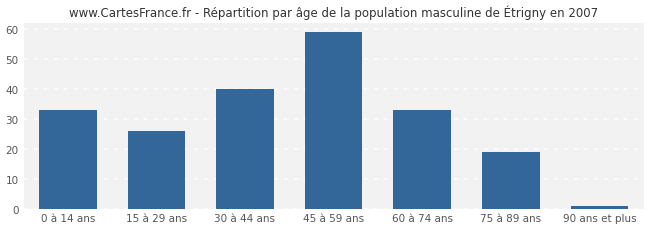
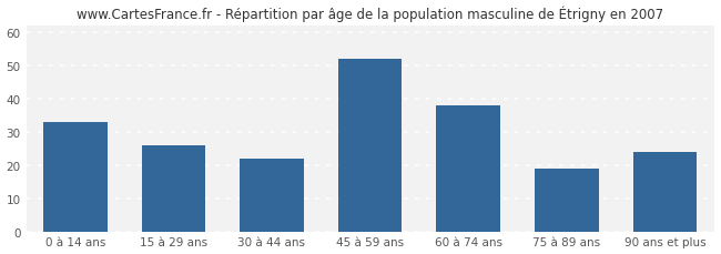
30 à 44 ans: 40 -> 22
45 à 59 ans: 59 -> 52
60 à 74 ans: 33 -> 38
90 ans et plus: 1 -> 24
